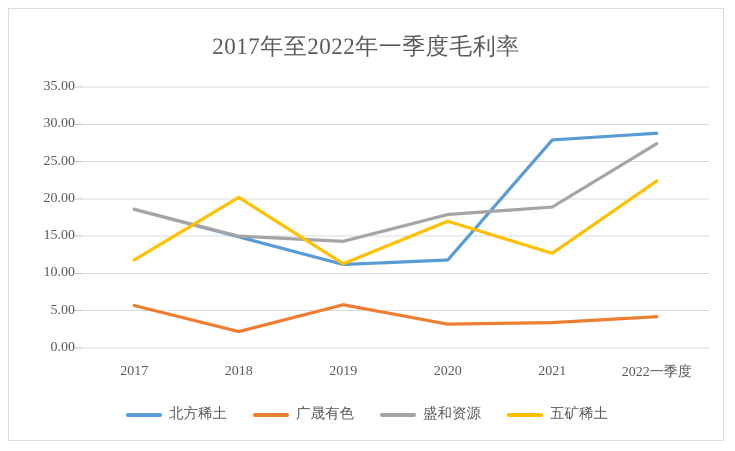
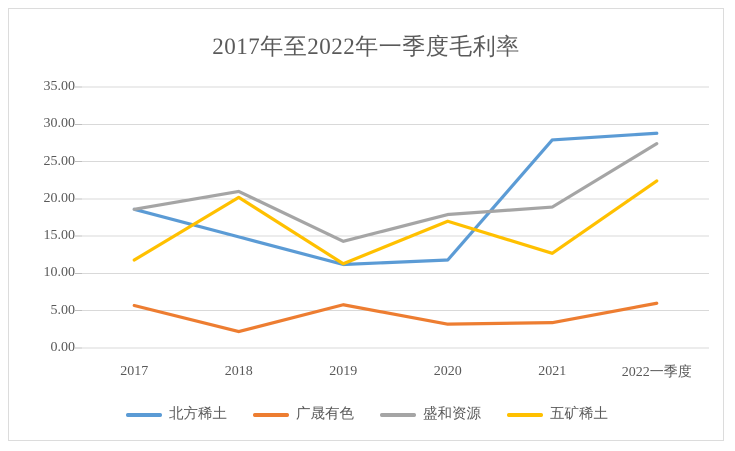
盛和资源/2018: 15 -> 21
广晟有色/2022一季度: 4 -> 6
